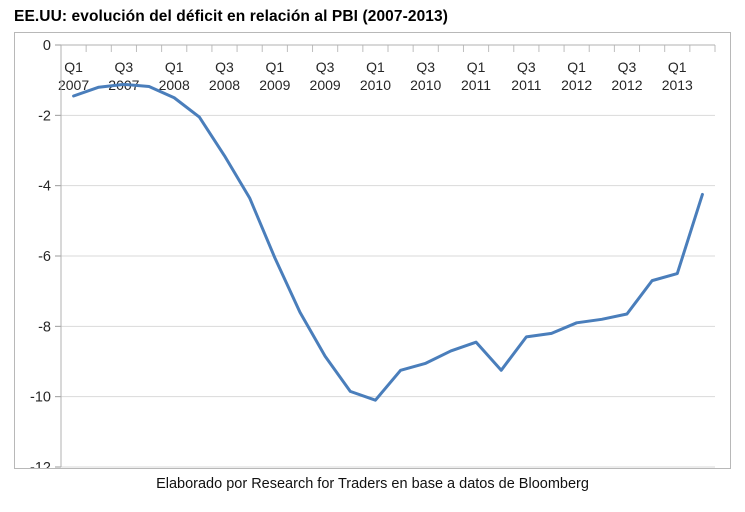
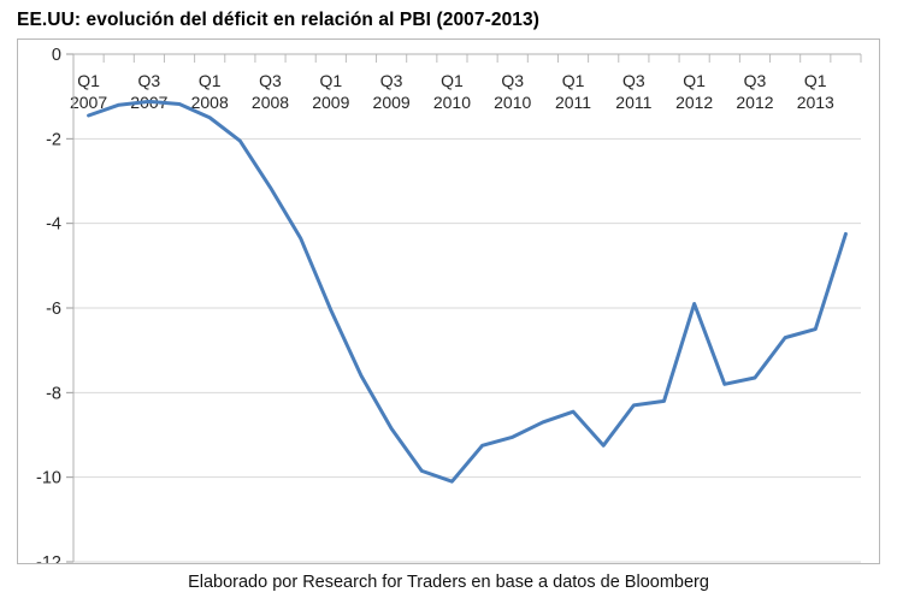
Q1 2012: -7.9 -> -5.9
